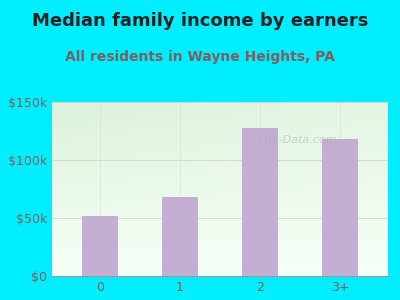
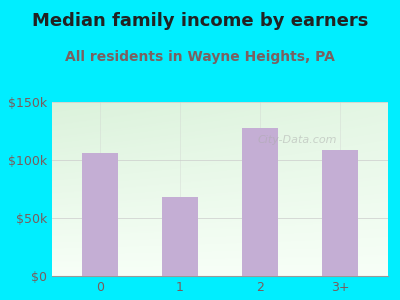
0: $52k -> $106k
3+: $118k -> $109k
